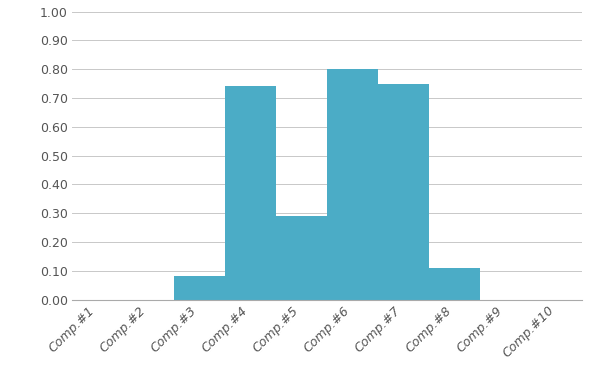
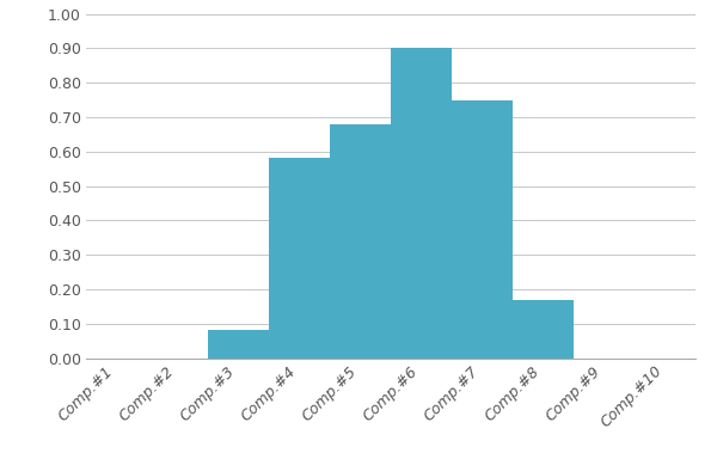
Comp.#4: 0.74 -> 0.58
Comp.#5: 0.29 -> 0.68
Comp.#6: 0.80 -> 0.90
Comp.#8: 0.11 -> 0.17
